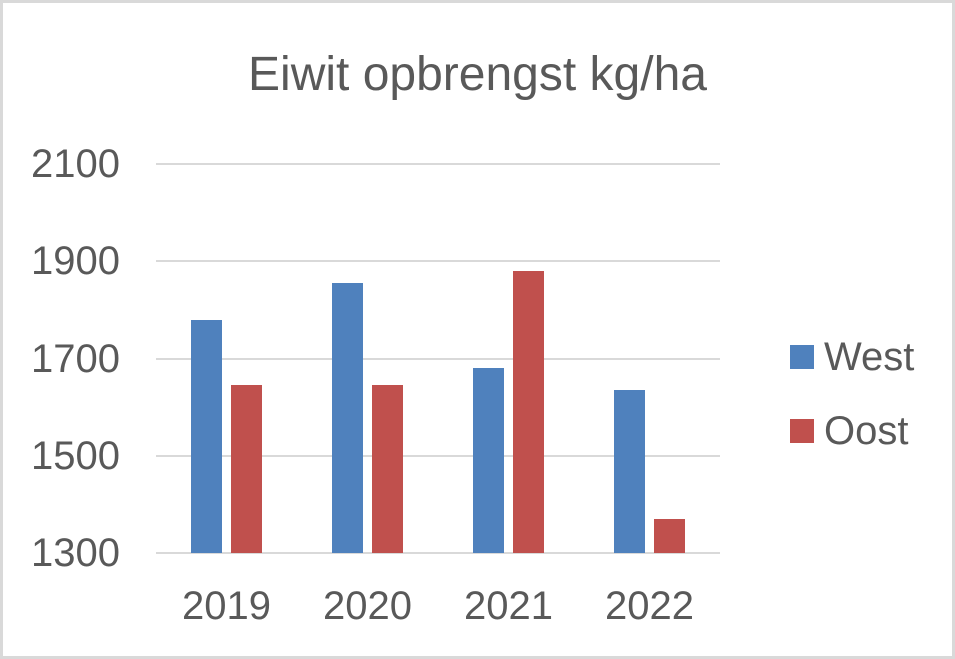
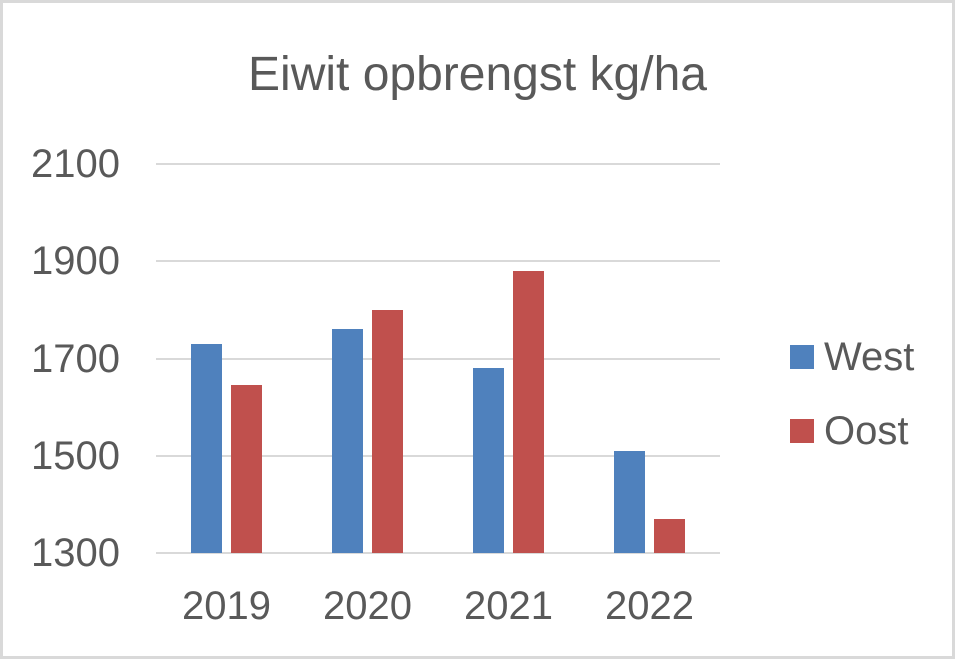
West/2019: 1780 -> 1730
West/2020: 1860 -> 1760
Oost/2020: 1640 -> 1800
West/2022: 1640 -> 1510
